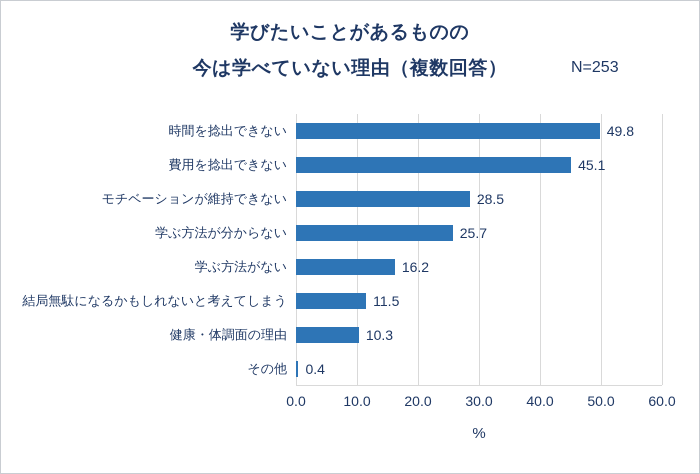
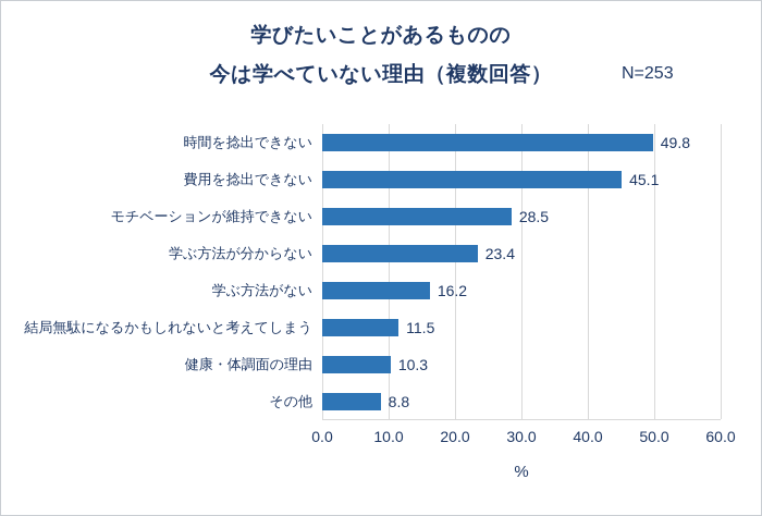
学ぶ方法が分からない: 25.7 -> 23.4
その他: 0.4 -> 8.8
